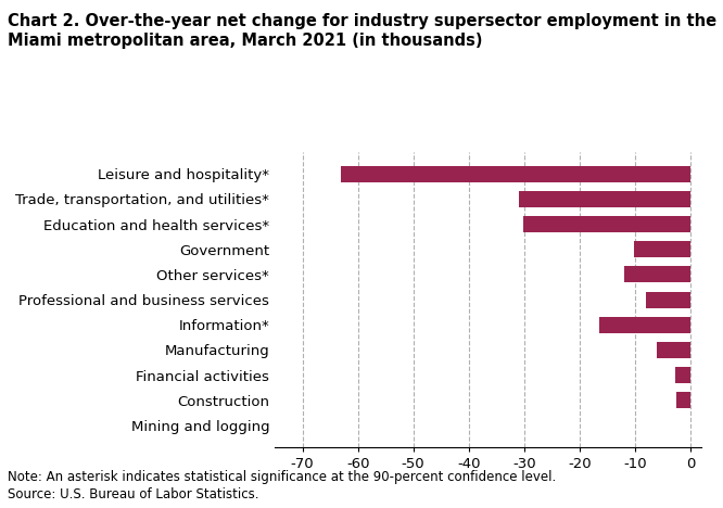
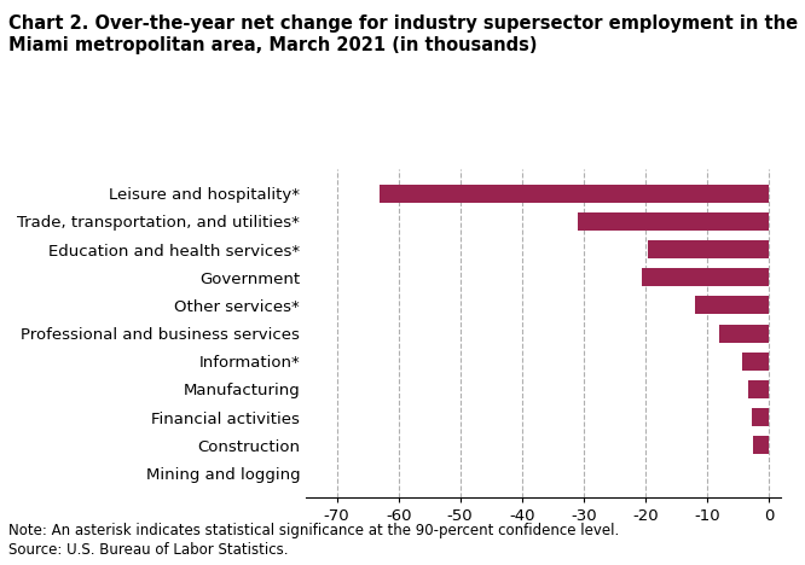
Education and health services*: -30.2 -> -19.5
Government: -10.2 -> -20.5
Information*: -16.4 -> -4.2
Manufacturing: -6.0 -> -3.2
